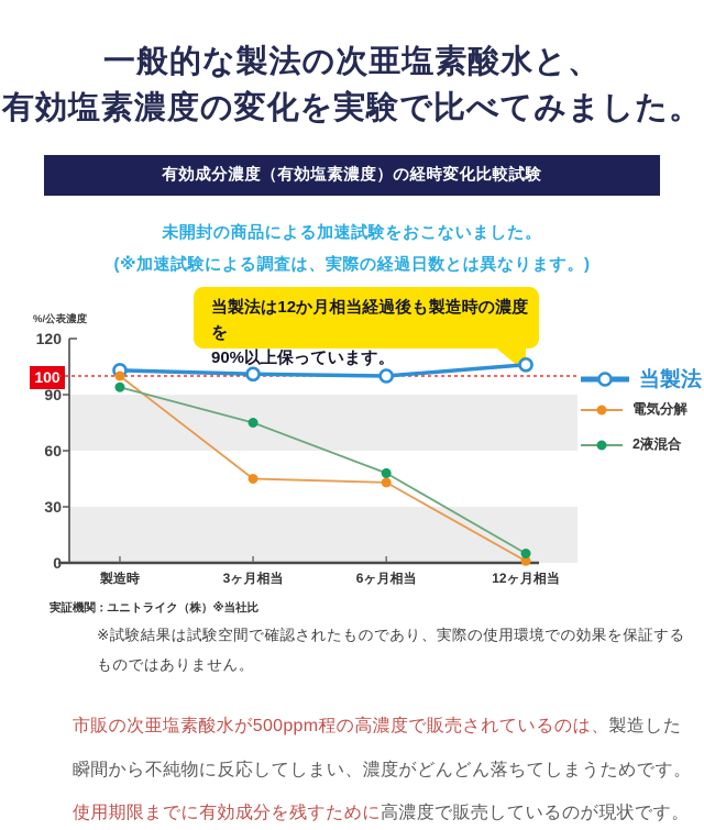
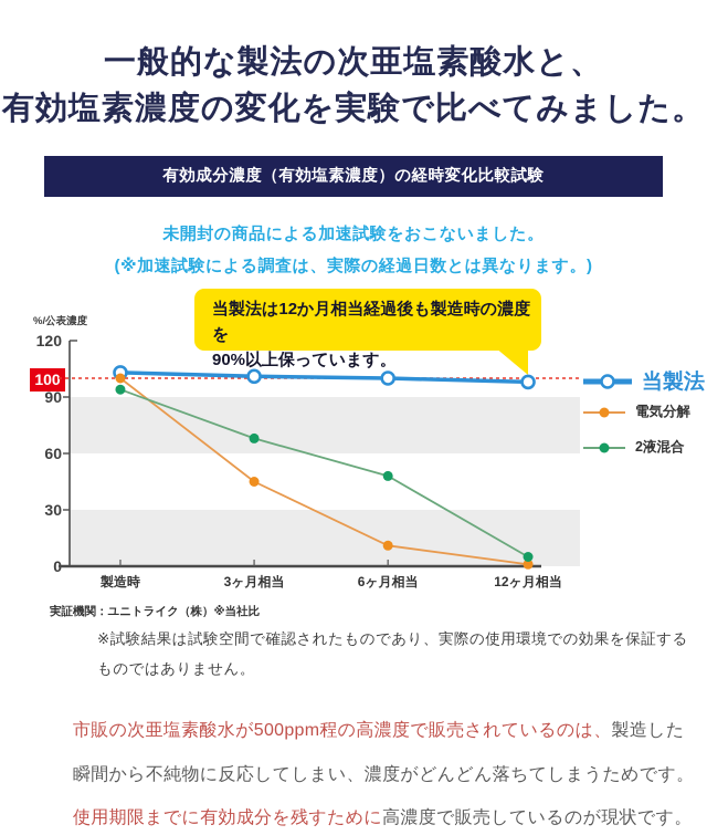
2液混合/3ヶ月相当: 75 -> 68
電気分解/6ヶ月相当: 43 -> 11
当製法/12ヶ月相当: 106 -> 98
